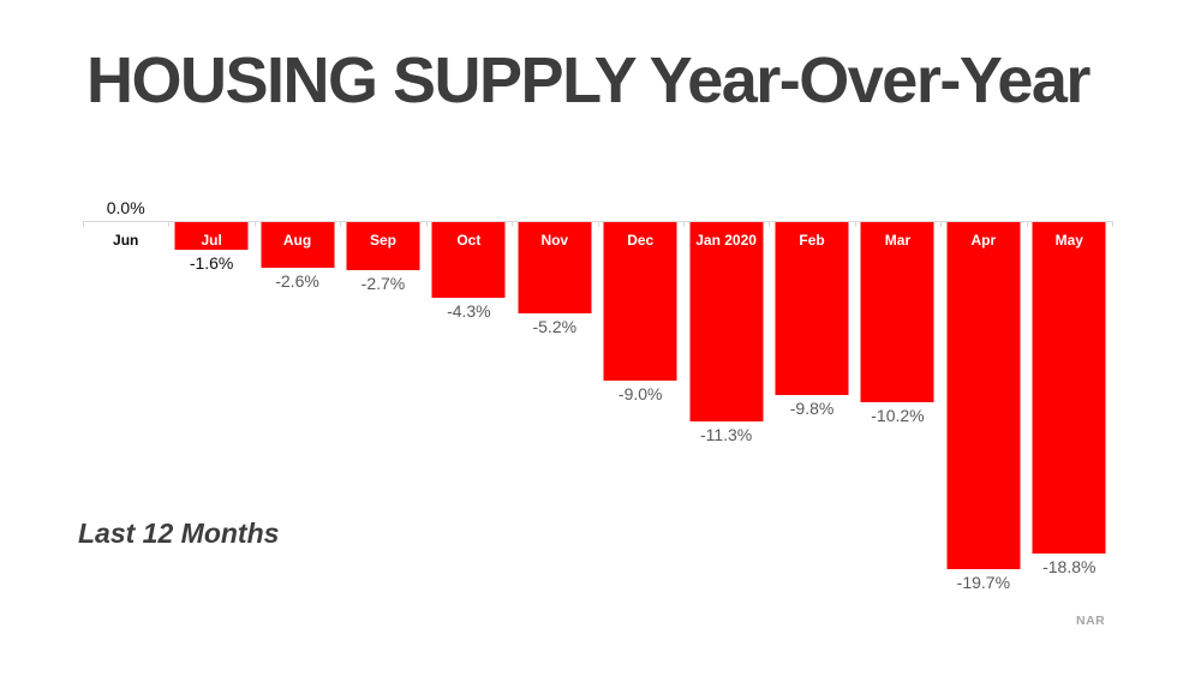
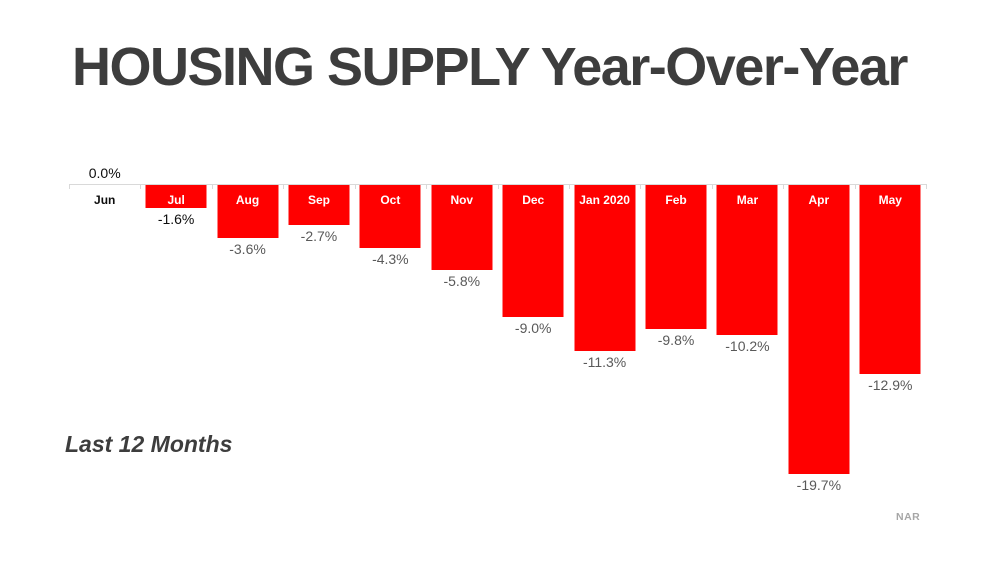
Aug: -2.6% -> -3.6%
Nov: -5.2% -> -5.8%
May: -18.8% -> -12.9%
